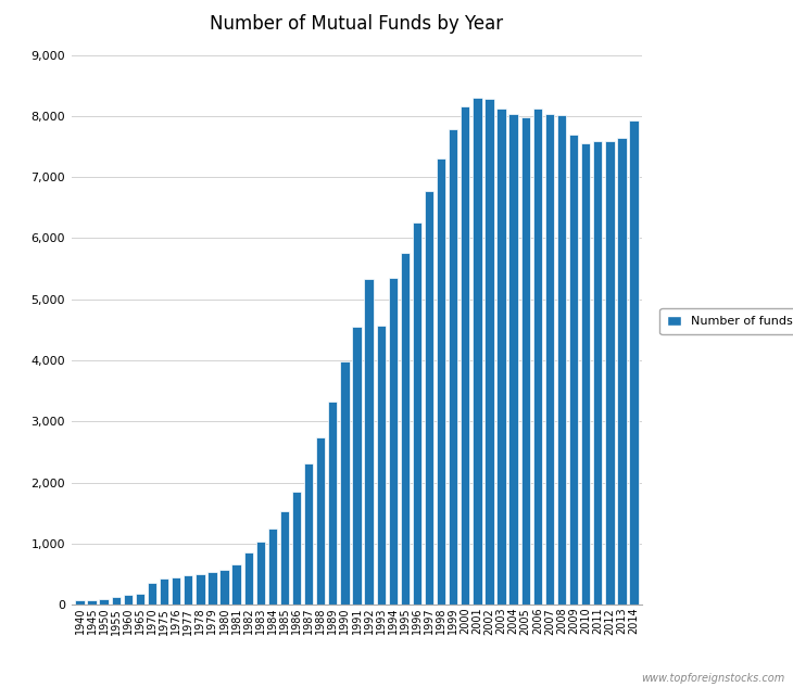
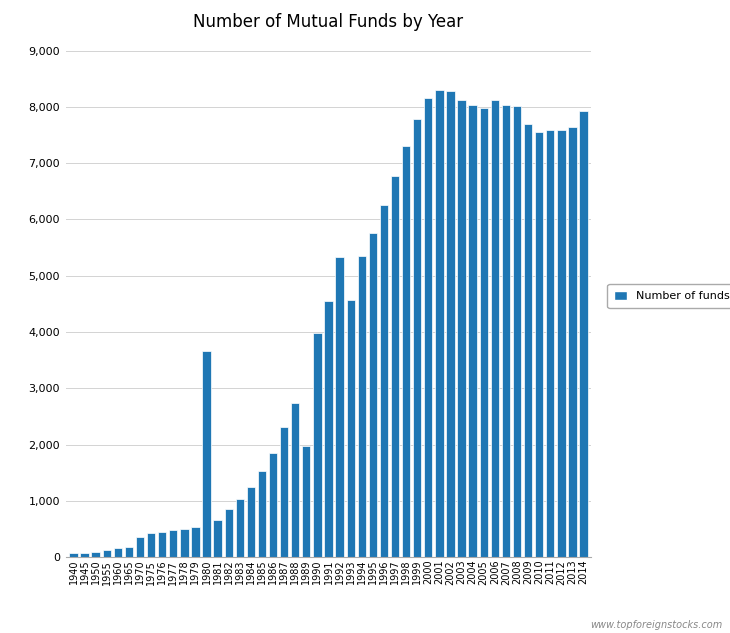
1980: 560 -> 3,660
1989: 3,320 -> 1,980
